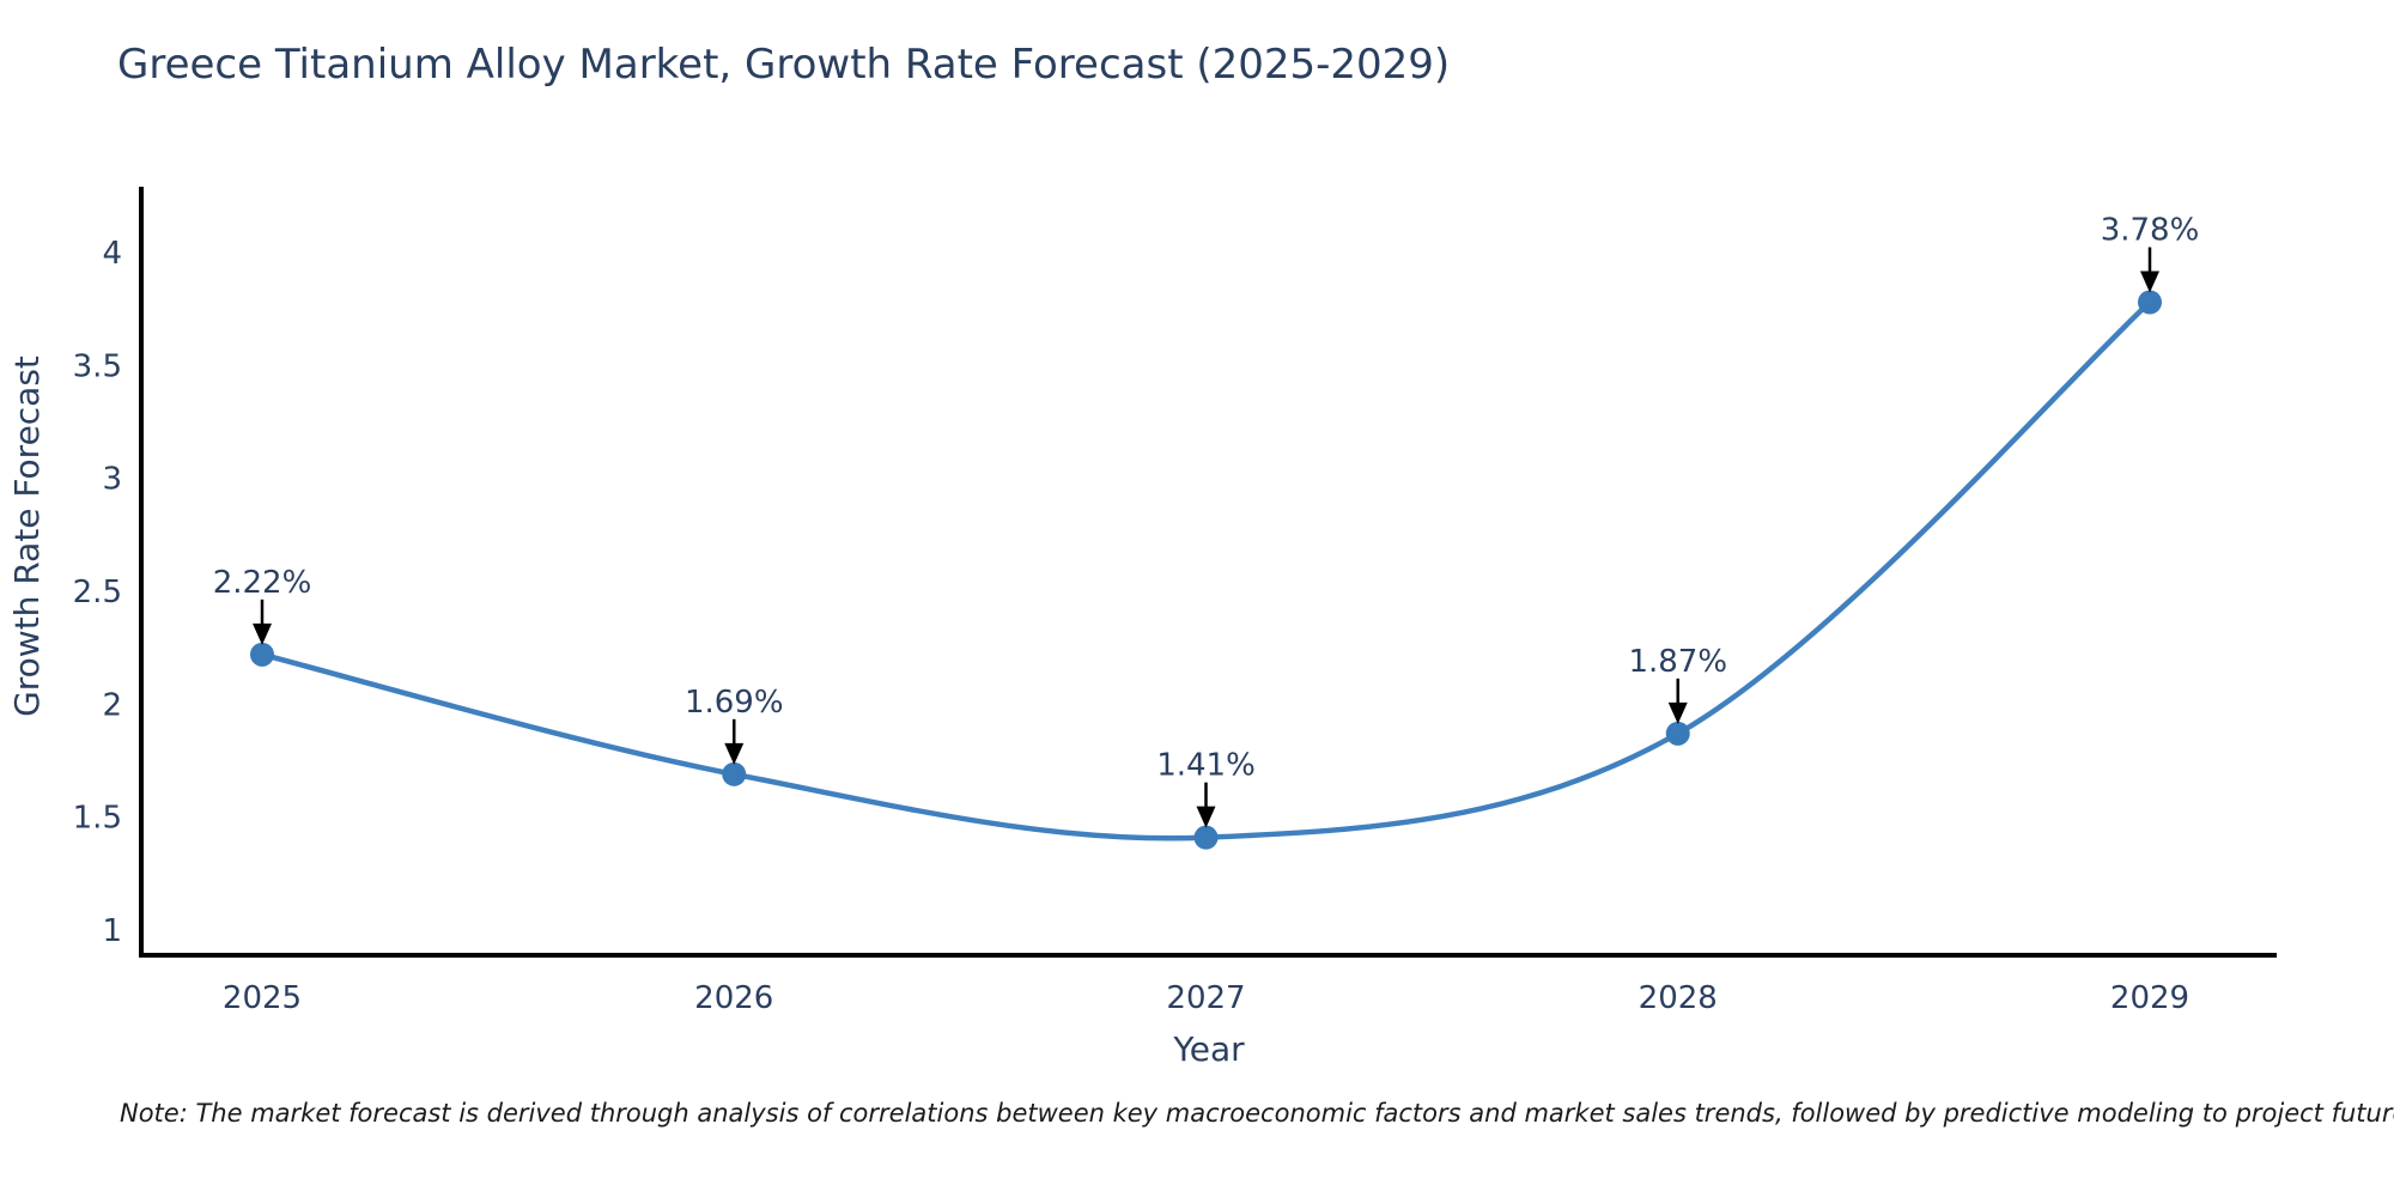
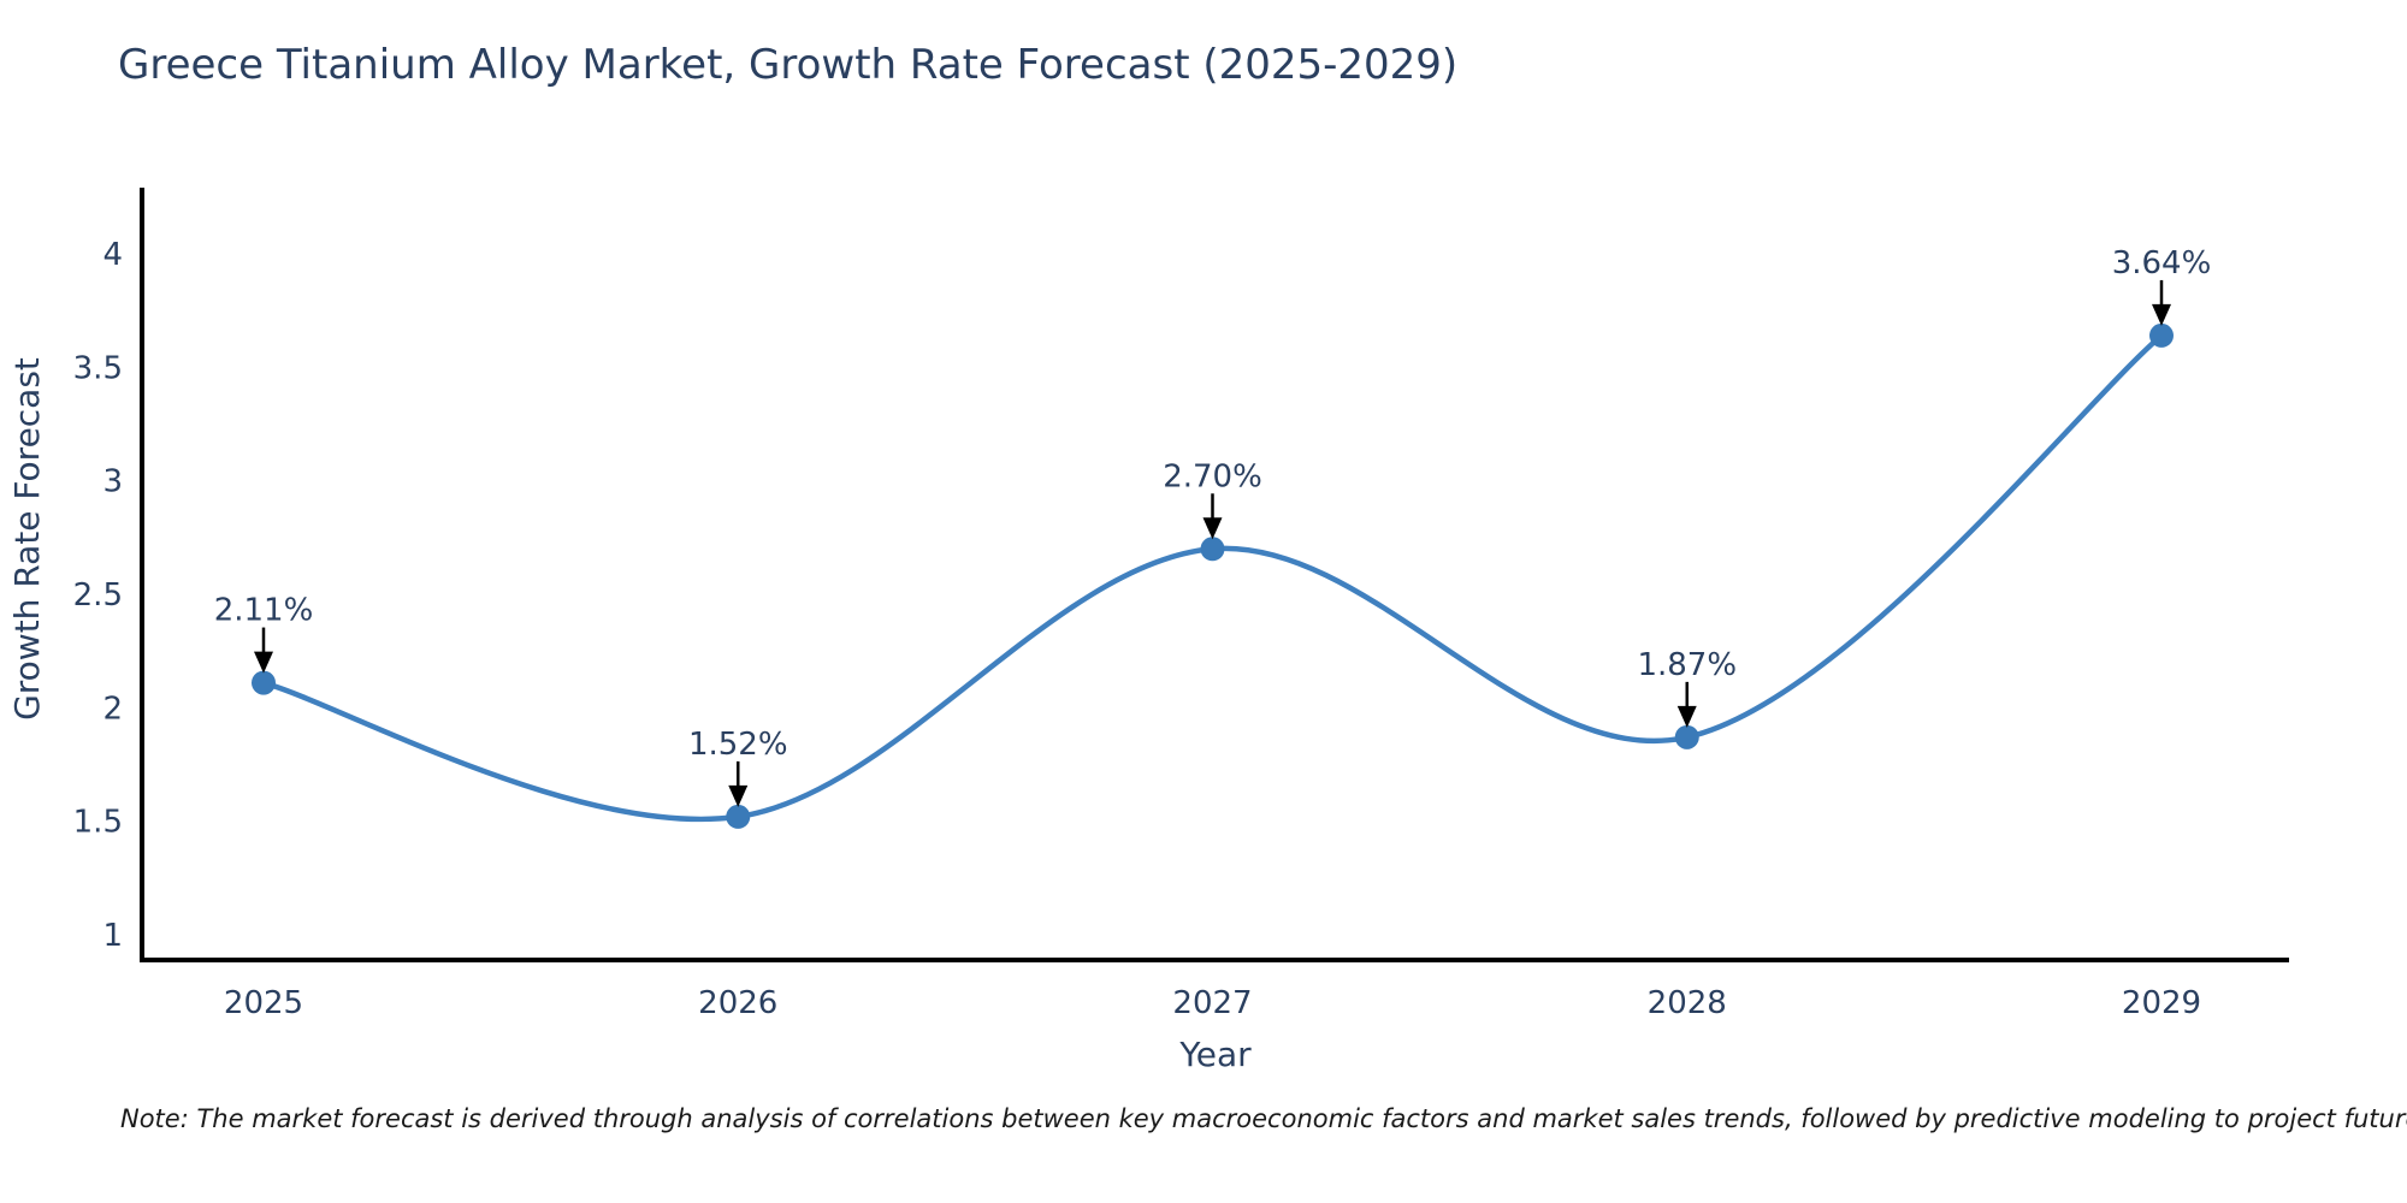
2025: 2.22% -> 2.11%
2026: 1.69% -> 1.52%
2027: 1.41% -> 2.70%
2029: 3.78% -> 3.64%
